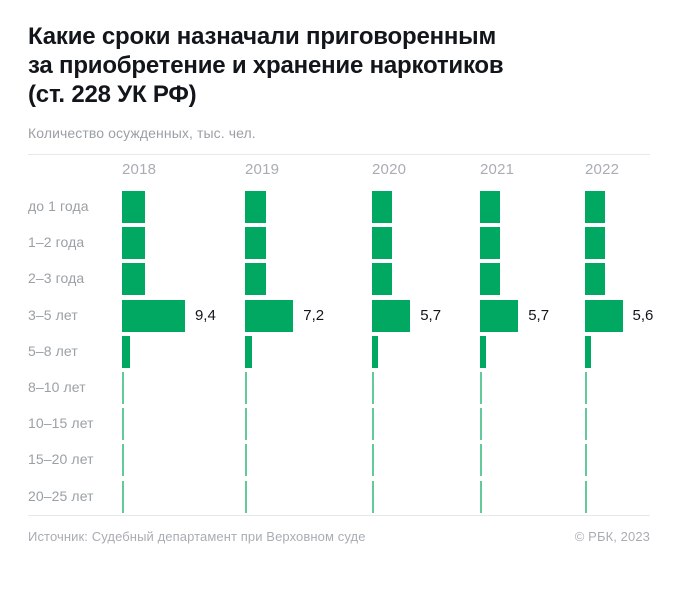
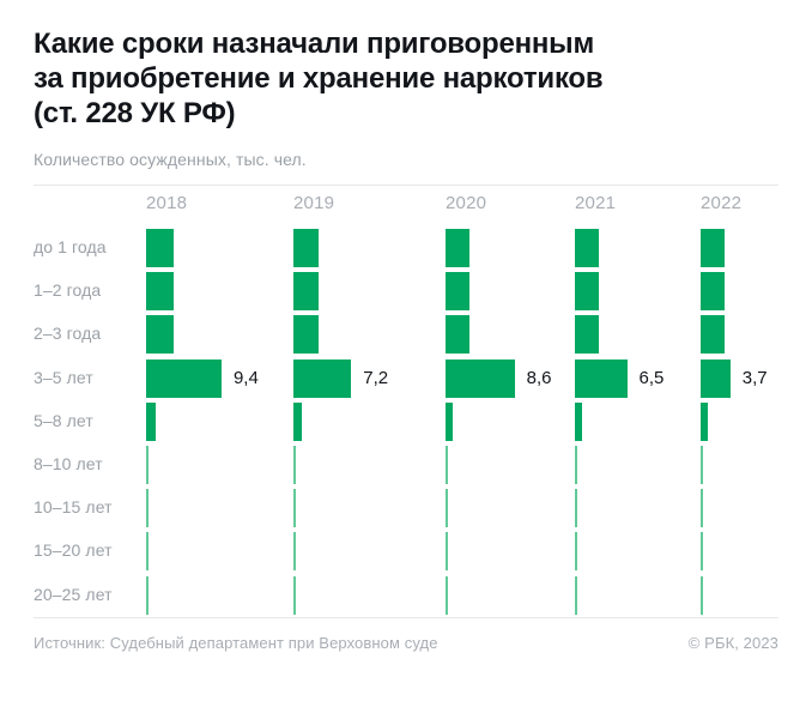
2020/3–5 лет: 5,7 -> 8,6
2021/3–5 лет: 5,7 -> 6,5
2022/3–5 лет: 5,6 -> 3,7
